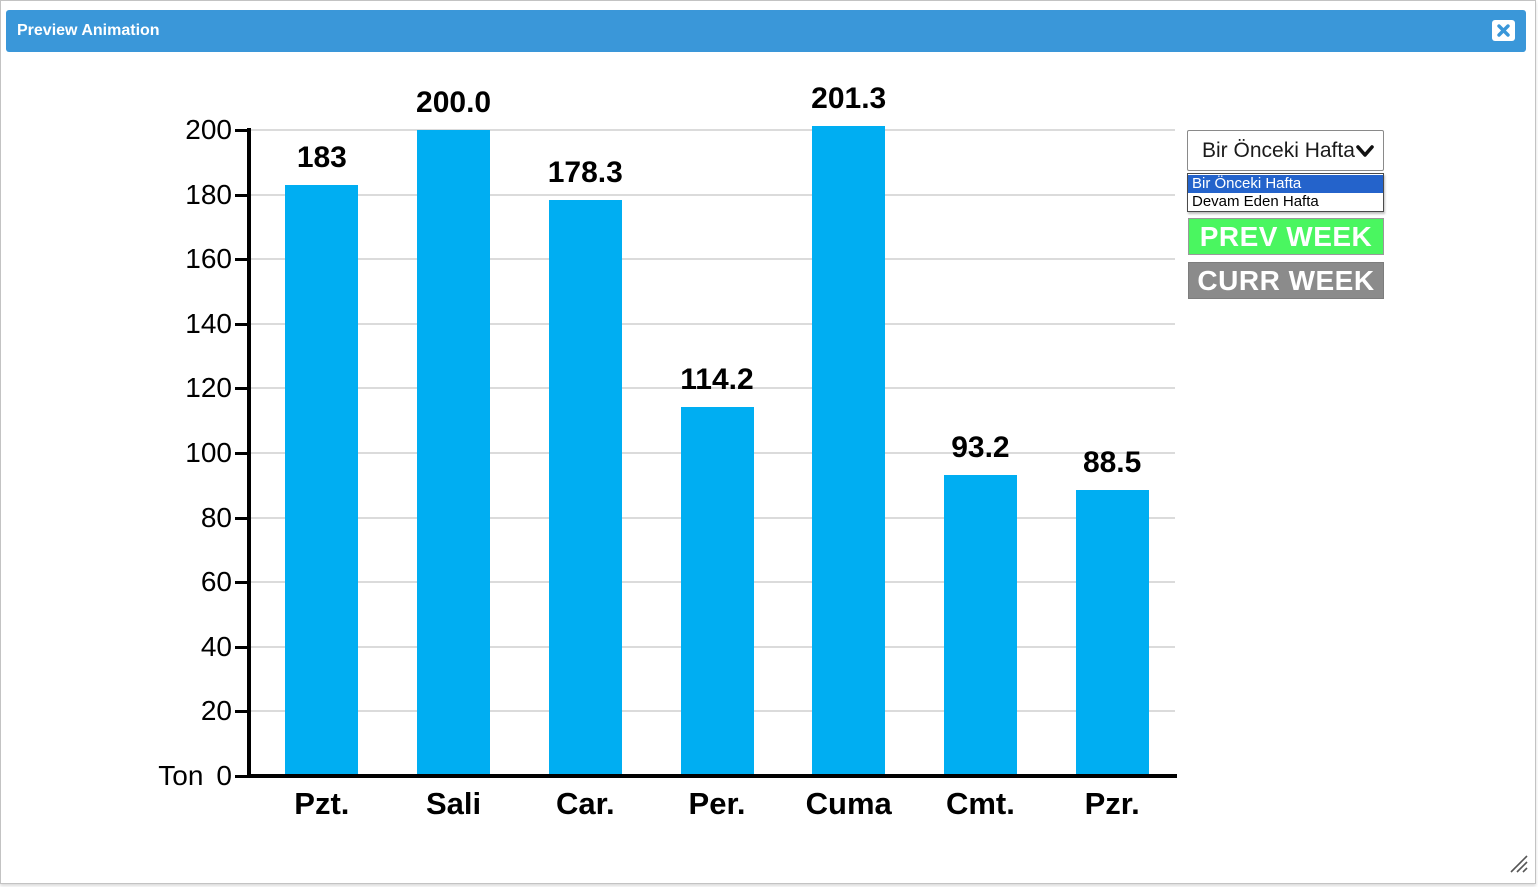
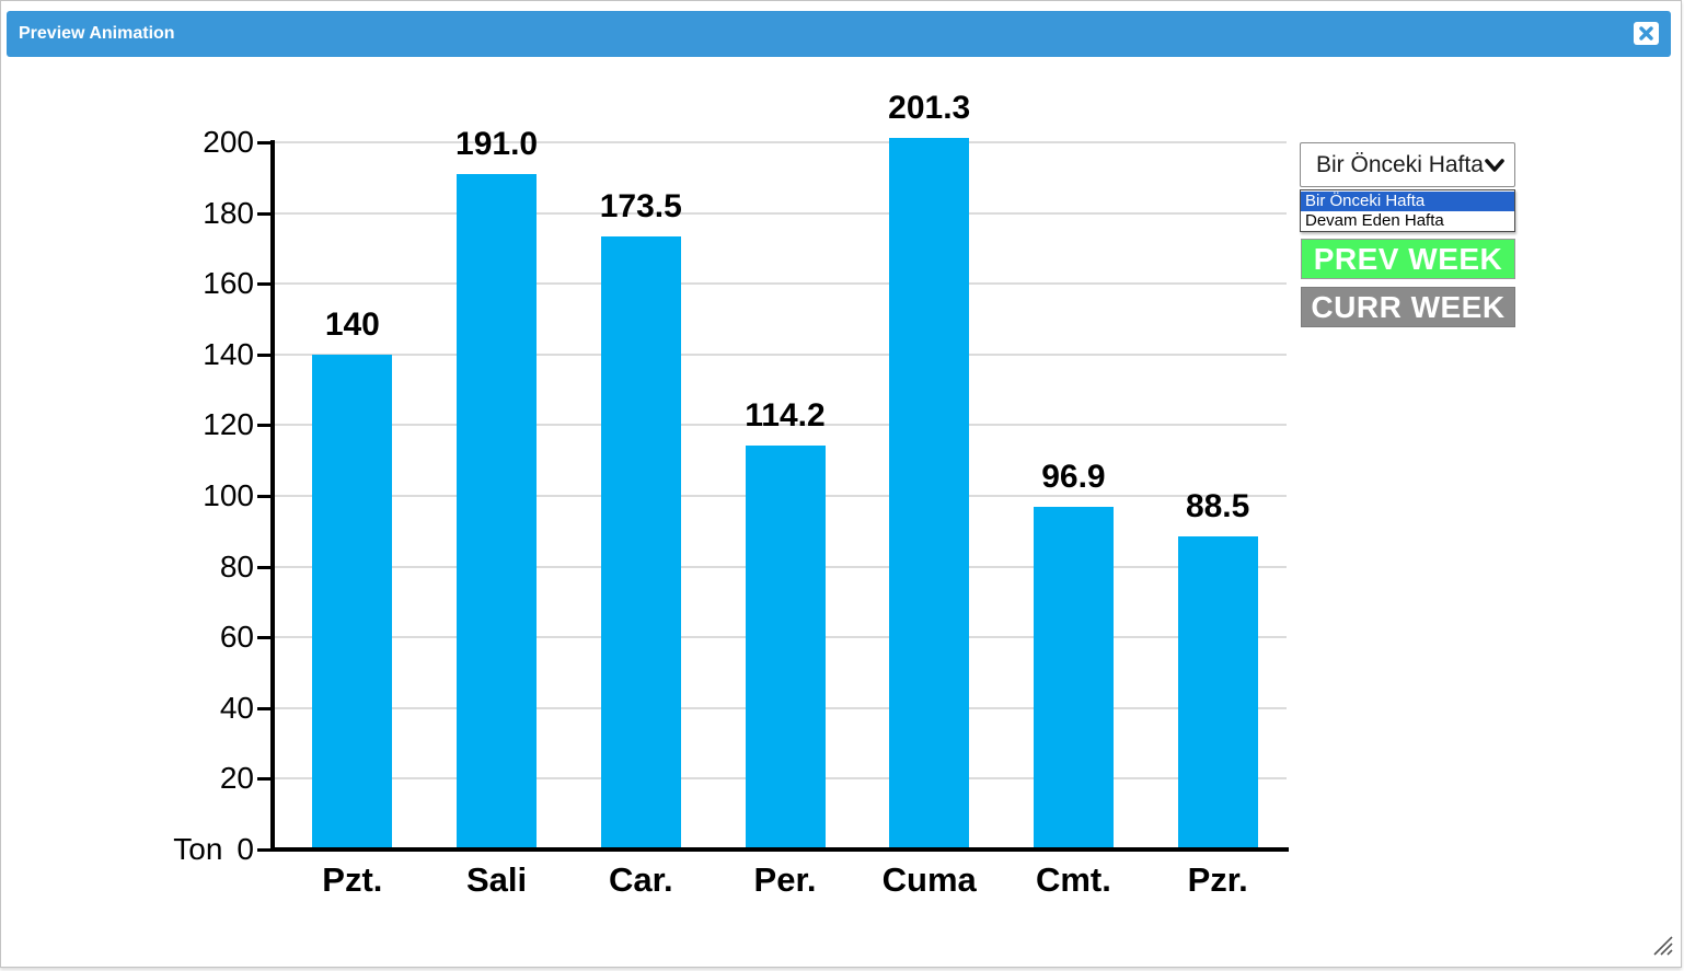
Pzt.: 183 -> 140
Sali: 200.0 -> 191.0
Car.: 178.3 -> 173.5
Cmt.: 93.2 -> 96.9
